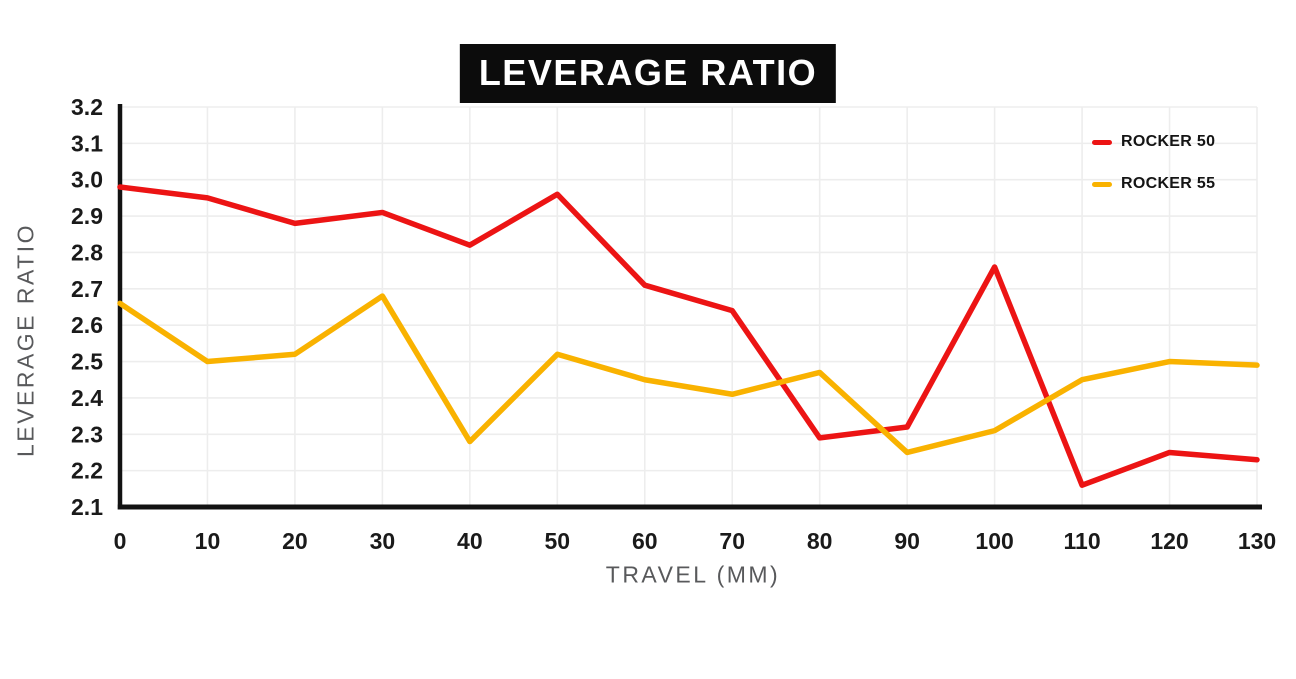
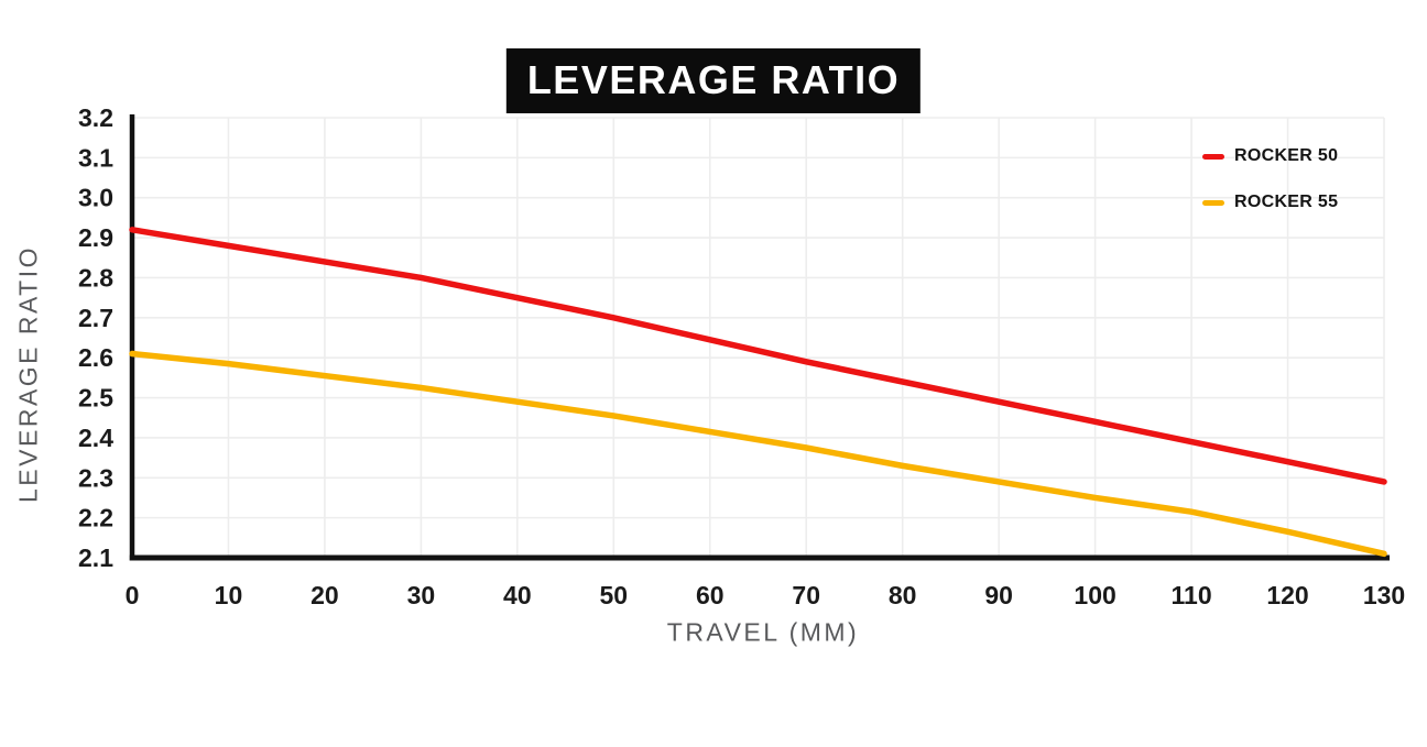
ROCKER 50/0: 2.98 -> 2.92
ROCKER 55/0: 2.66 -> 2.61
ROCKER 50/10: 2.95 -> 2.88
ROCKER 55/10: 2.50 -> 2.58
ROCKER 50/20: 2.88 -> 2.84
ROCKER 55/20: 2.52 -> 2.56
ROCKER 50/30: 2.91 -> 2.80
ROCKER 55/30: 2.68 -> 2.52
ROCKER 50/40: 2.82 -> 2.75
ROCKER 55/40: 2.28 -> 2.49
ROCKER 50/50: 2.96 -> 2.70
ROCKER 55/50: 2.52 -> 2.46
ROCKER 50/60: 2.71 -> 2.65
ROCKER 55/60: 2.45 -> 2.42
ROCKER 50/70: 2.64 -> 2.59
ROCKER 55/70: 2.41 -> 2.38
ROCKER 50/80: 2.29 -> 2.54
ROCKER 55/80: 2.47 -> 2.33
ROCKER 50/90: 2.32 -> 2.49
ROCKER 55/90: 2.25 -> 2.29
ROCKER 50/100: 2.76 -> 2.44
ROCKER 55/100: 2.31 -> 2.25
ROCKER 50/110: 2.16 -> 2.39
ROCKER 55/110: 2.45 -> 2.21
ROCKER 50/120: 2.25 -> 2.34
ROCKER 55/120: 2.50 -> 2.17
ROCKER 50/130: 2.23 -> 2.29
ROCKER 55/130: 2.49 -> 2.11
